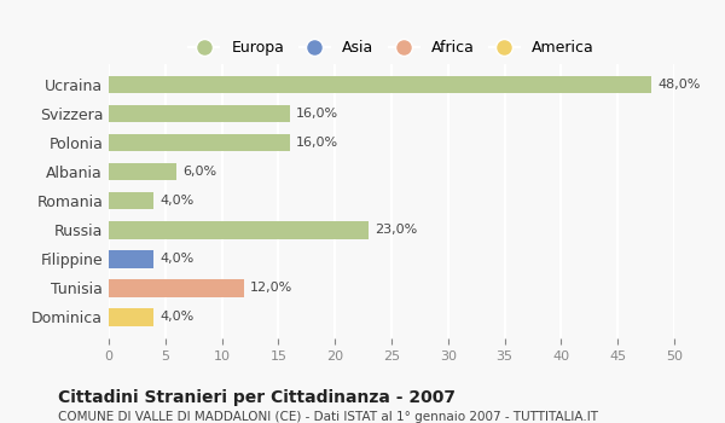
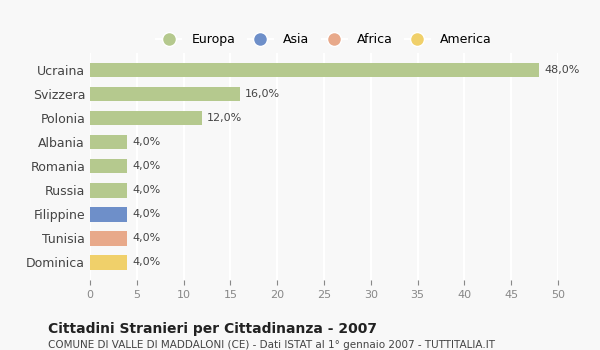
Polonia: 16,0% -> 12,0%
Albania: 6,0% -> 4,0%
Russia: 23,0% -> 4,0%
Tunisia: 12,0% -> 4,0%
